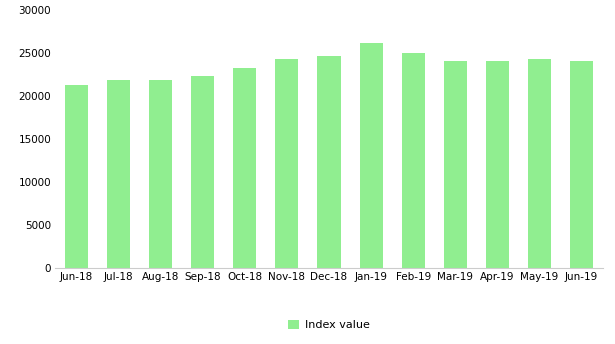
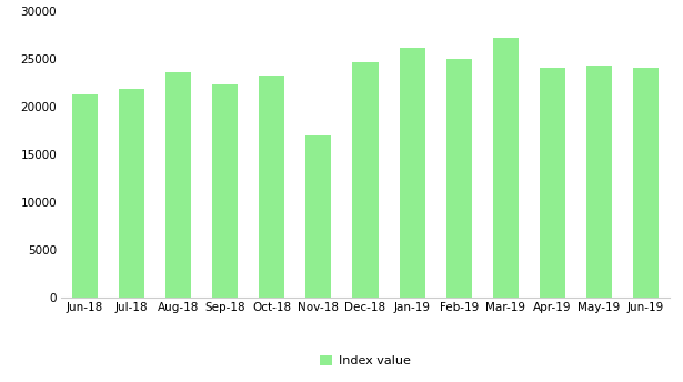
Aug-18: 21800 -> 23600
Nov-18: 24300 -> 17000
Mar-19: 24100 -> 27200
